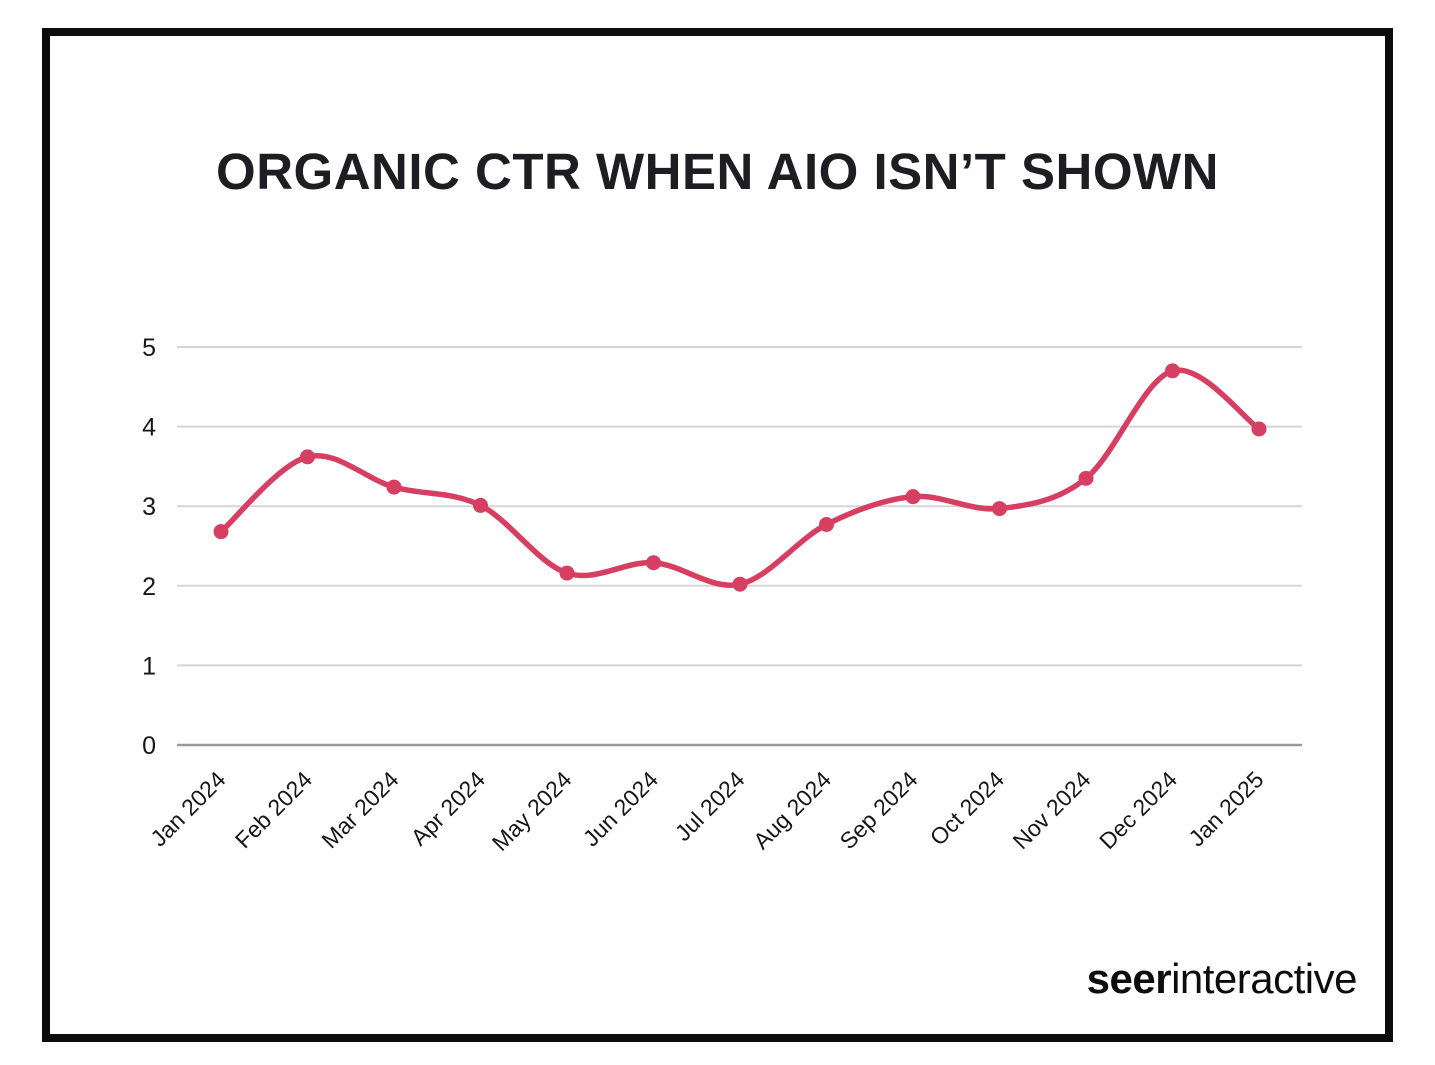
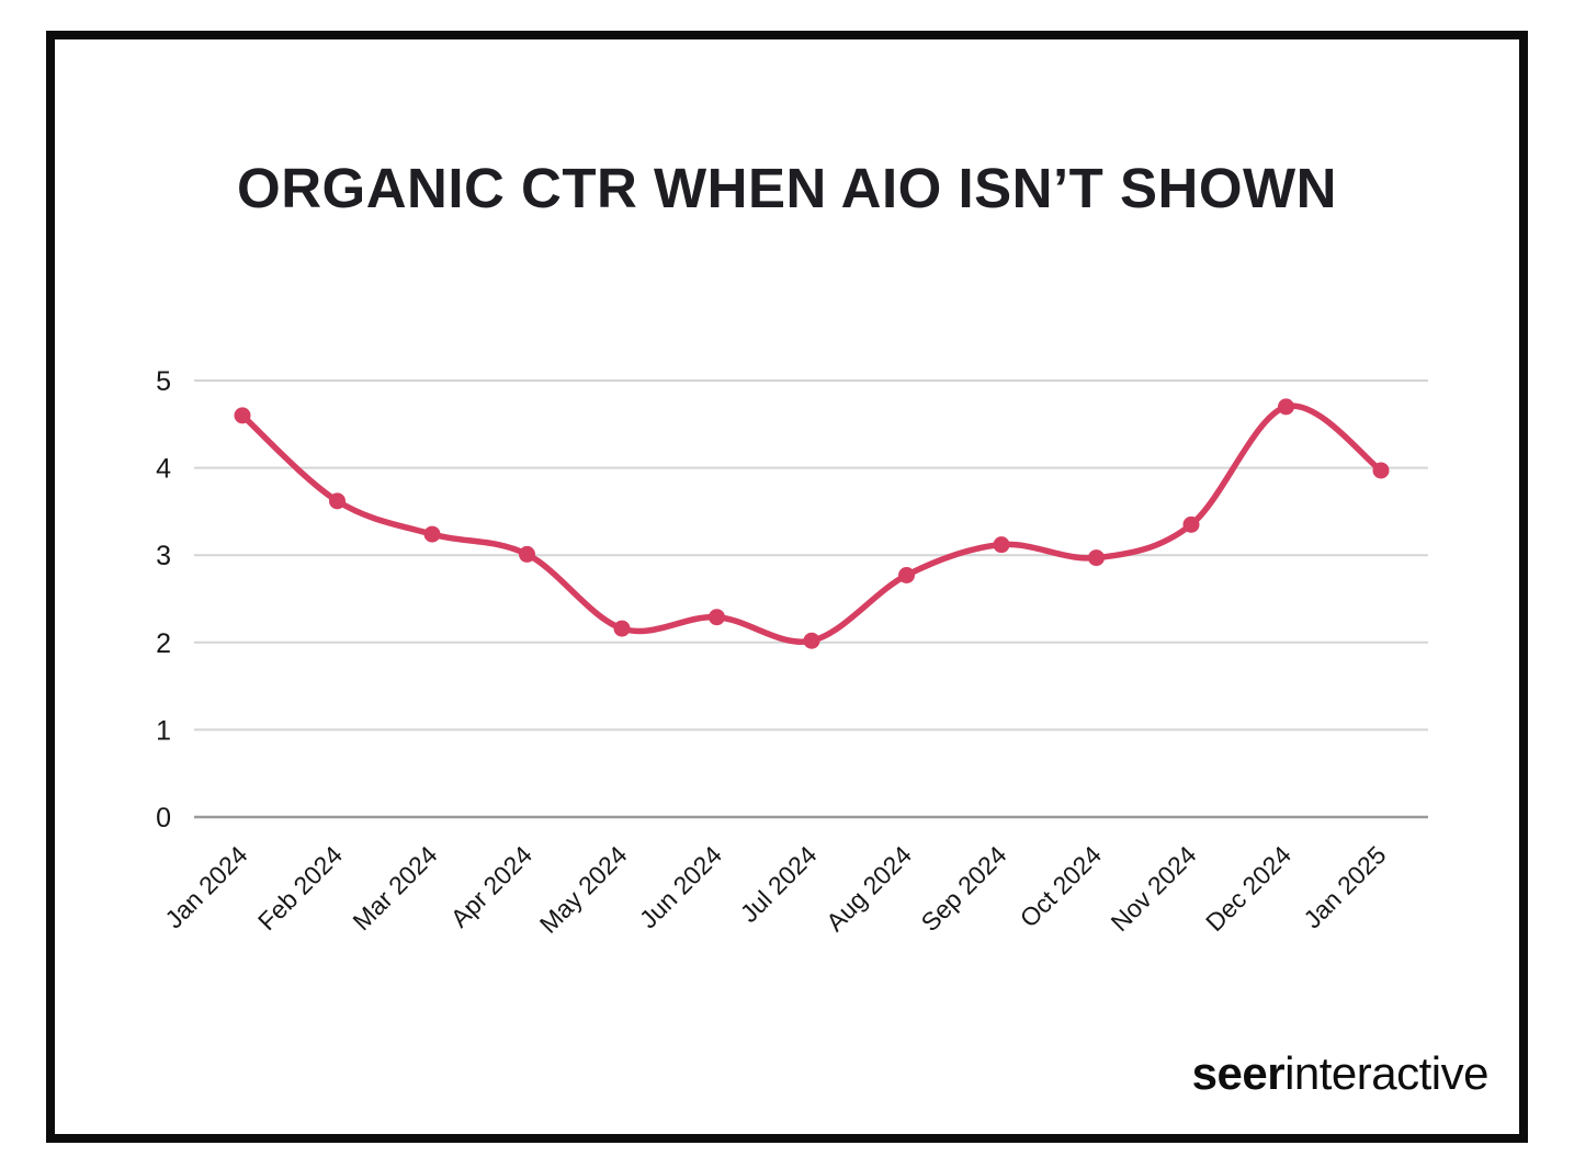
Jan 2024: 2.7 -> 4.6
